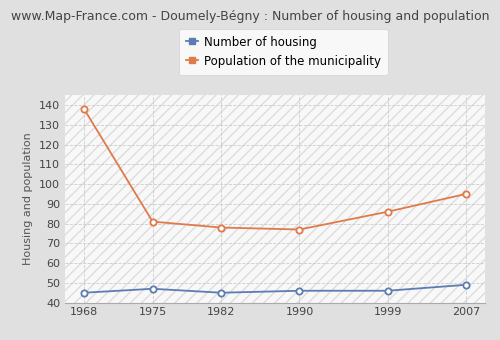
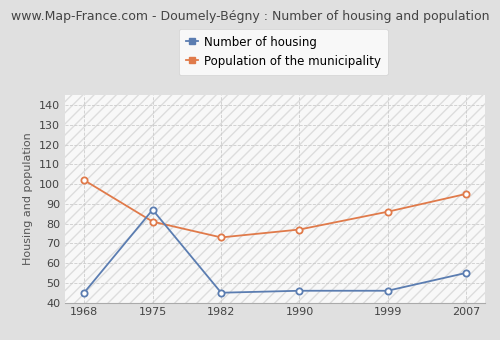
Population of the municipality/1968: 138 -> 102
Number of housing/1975: 47 -> 87
Population of the municipality/1982: 78 -> 73
Number of housing/2007: 49 -> 55
